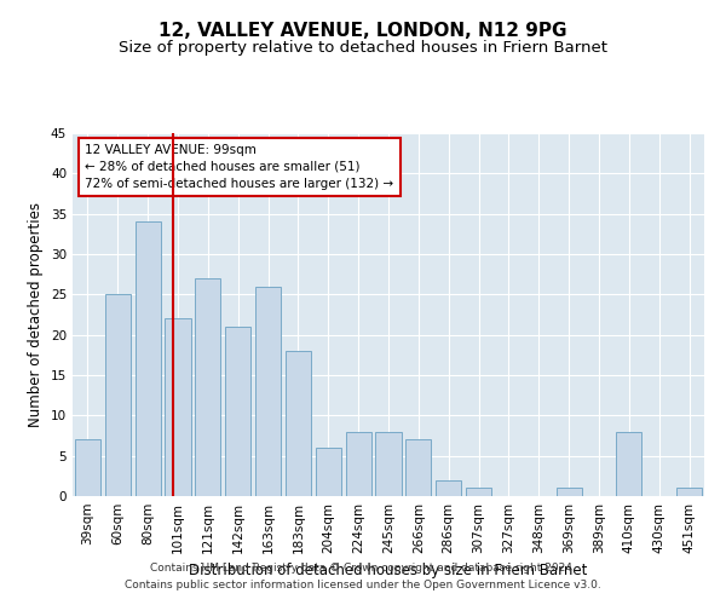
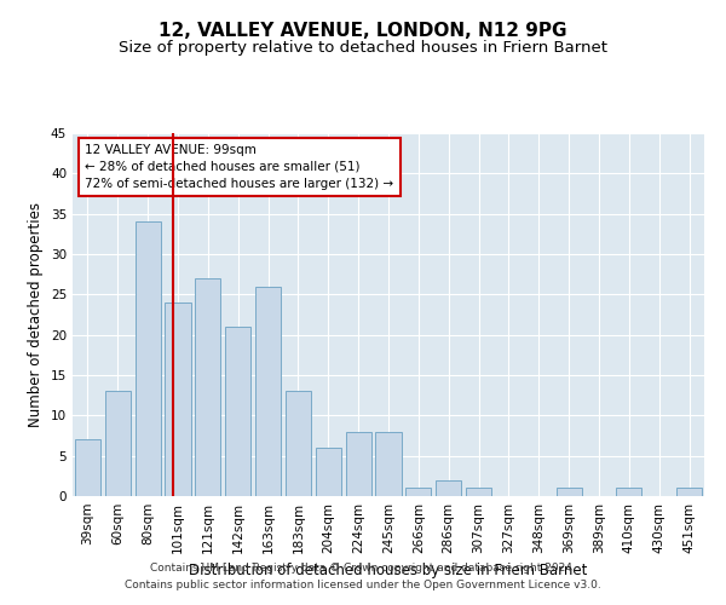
60sqm: 25 -> 13
101sqm: 22 -> 24
183sqm: 18 -> 13
266sqm: 7 -> 1
410sqm: 8 -> 1
